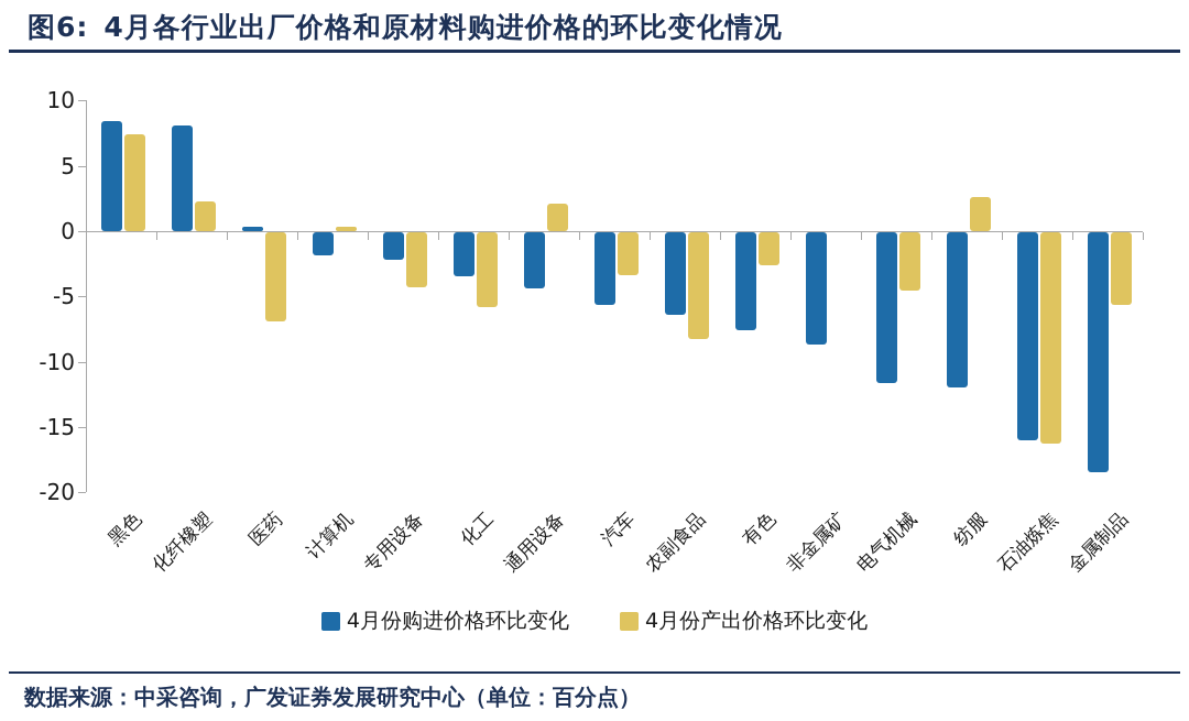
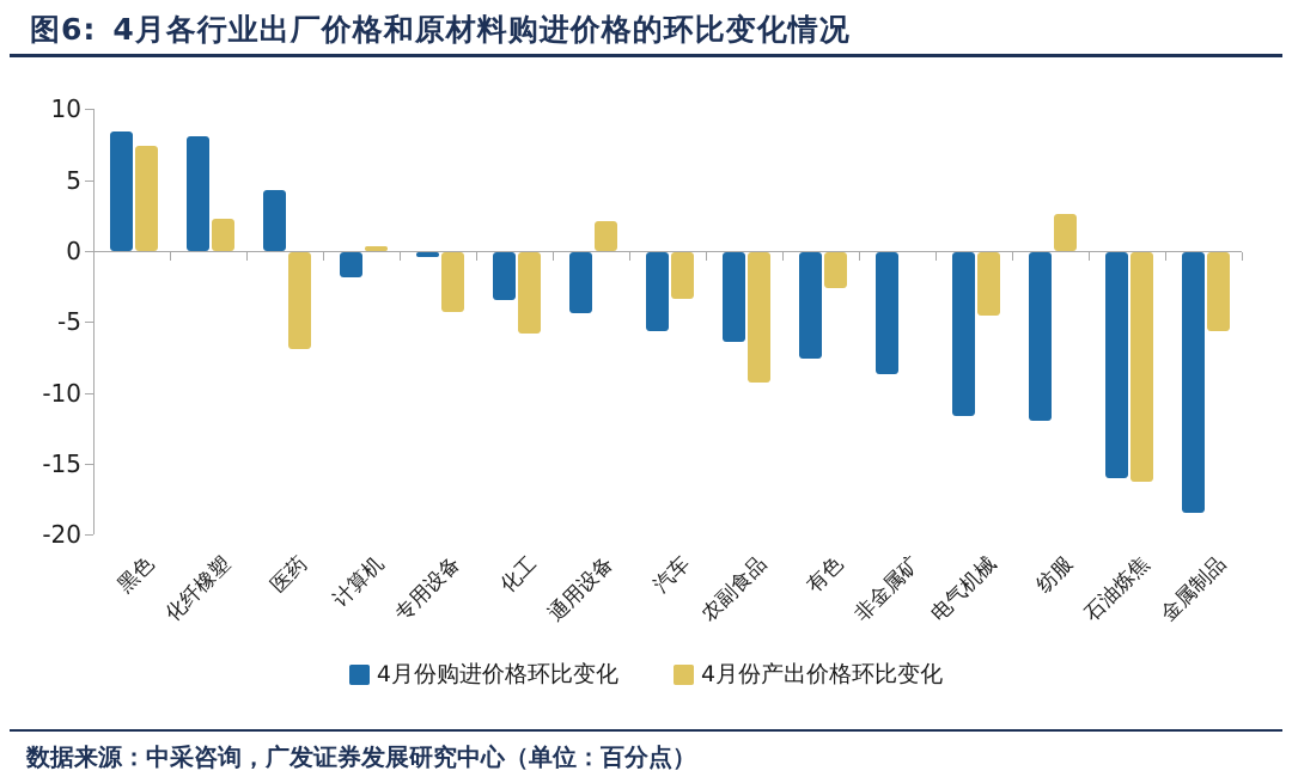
4月份购进价格环比变化/医药: 0.3 -> 4.3
4月份购进价格环比变化/专用设备: -2.1 -> -0.3
4月份产出价格环比变化/农副食品: -8.2 -> -9.2
